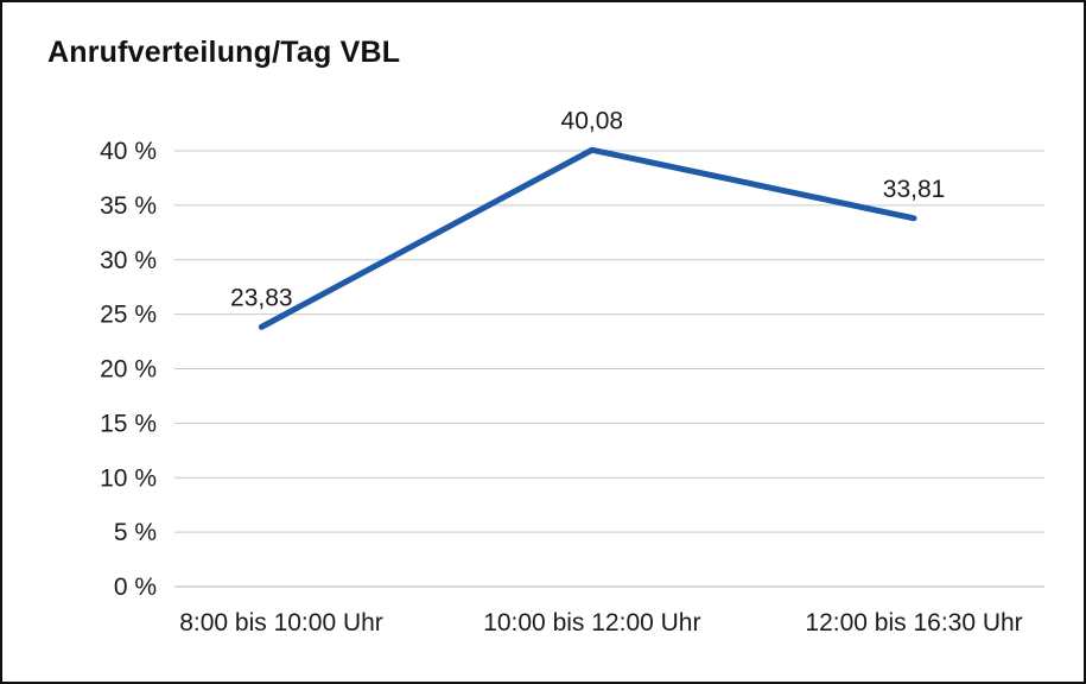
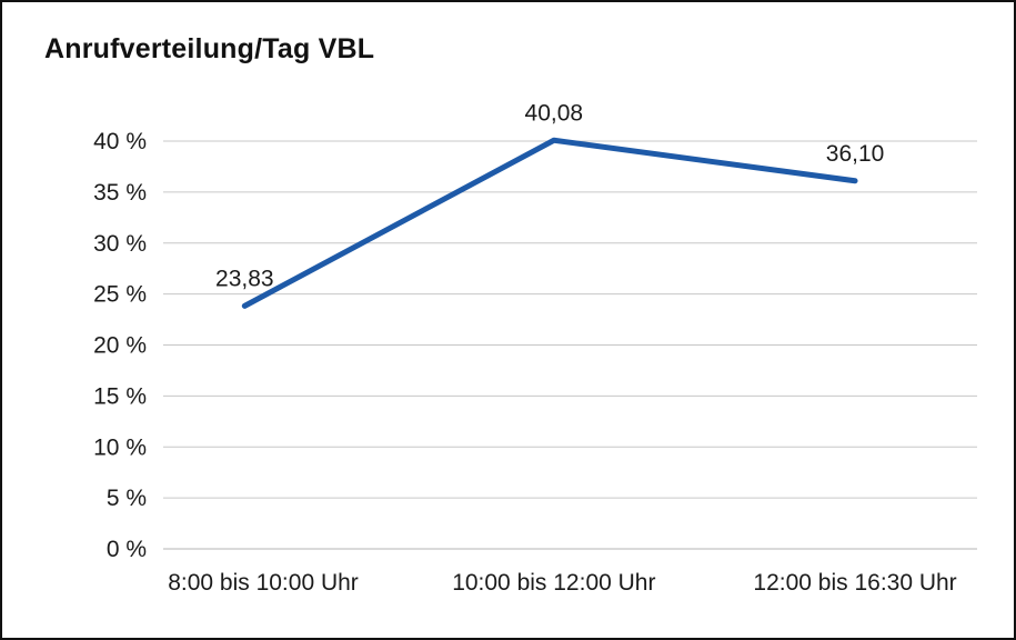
12:00 bis 16:30 Uhr: 33,81 -> 36,10
